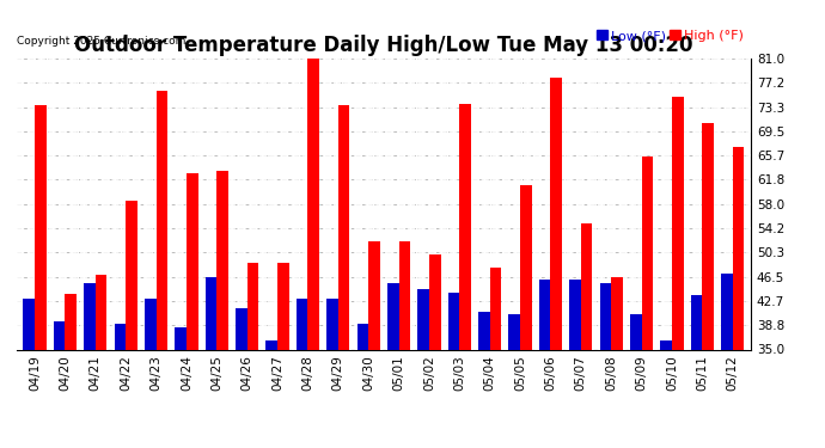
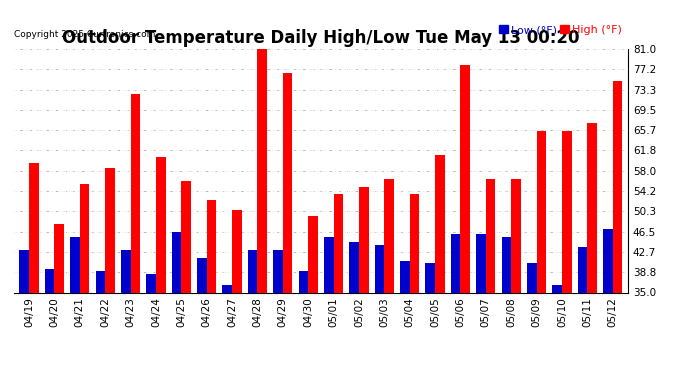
High (°F)/04/19: 73.6 -> 59.5
High (°F)/04/20: 43.8 -> 48.0
High (°F)/04/21: 46.8 -> 55.5
High (°F)/04/23: 75.8 -> 72.5
High (°F)/04/24: 62.8 -> 60.5
High (°F)/04/25: 63.2 -> 56.0
High (°F)/04/26: 48.6 -> 52.5
High (°F)/04/27: 48.6 -> 50.5
High (°F)/04/29: 73.6 -> 76.5
High (°F)/04/30: 52.0 -> 49.5
High (°F)/05/01: 52.0 -> 53.5
High (°F)/05/02: 50.0 -> 55.0
High (°F)/05/03: 73.8 -> 56.5
High (°F)/05/04: 48.0 -> 53.5
High (°F)/05/07: 55.0 -> 56.5
High (°F)/05/08: 46.4 -> 56.5
High (°F)/05/10: 75.0 -> 65.5
High (°F)/05/11: 70.8 -> 67.0
High (°F)/05/12: 67.0 -> 75.0
